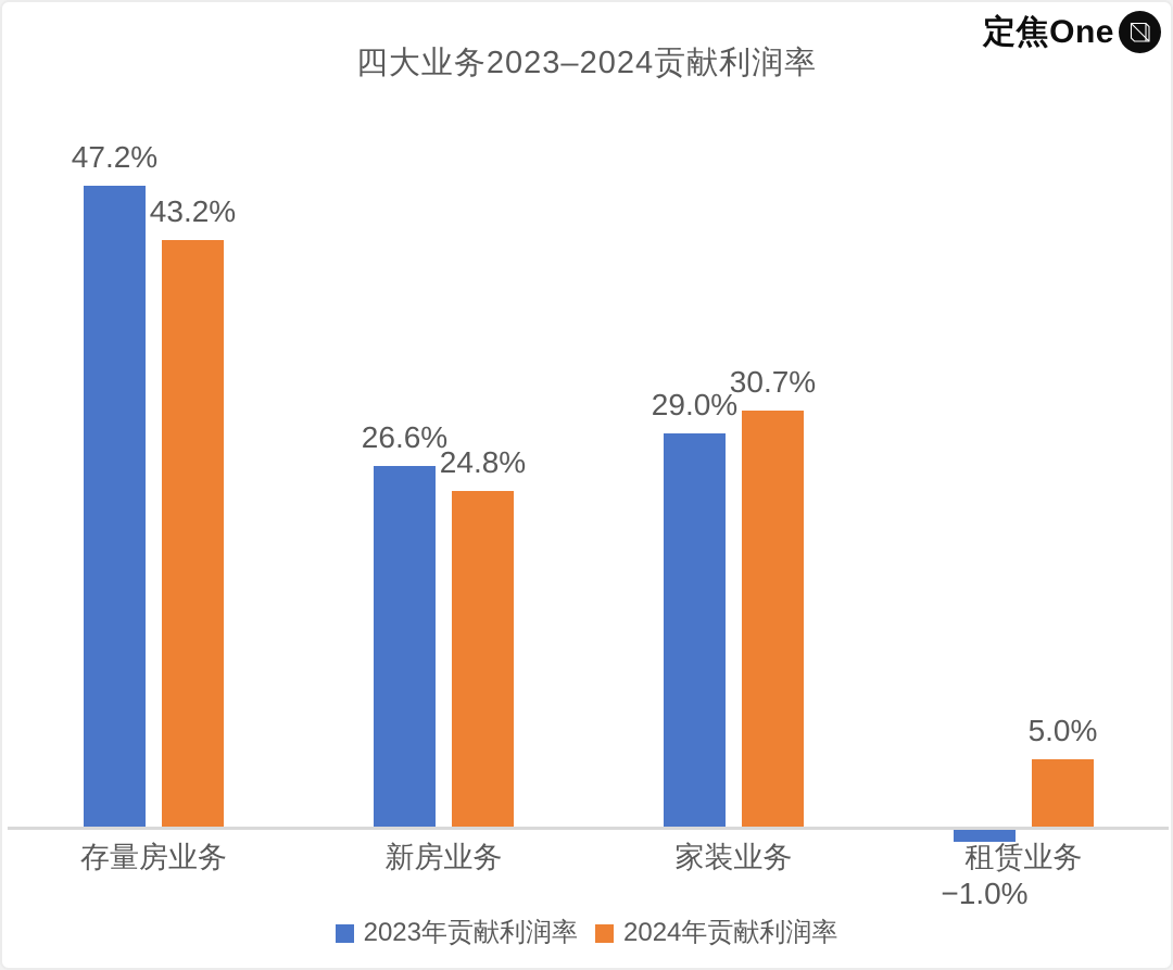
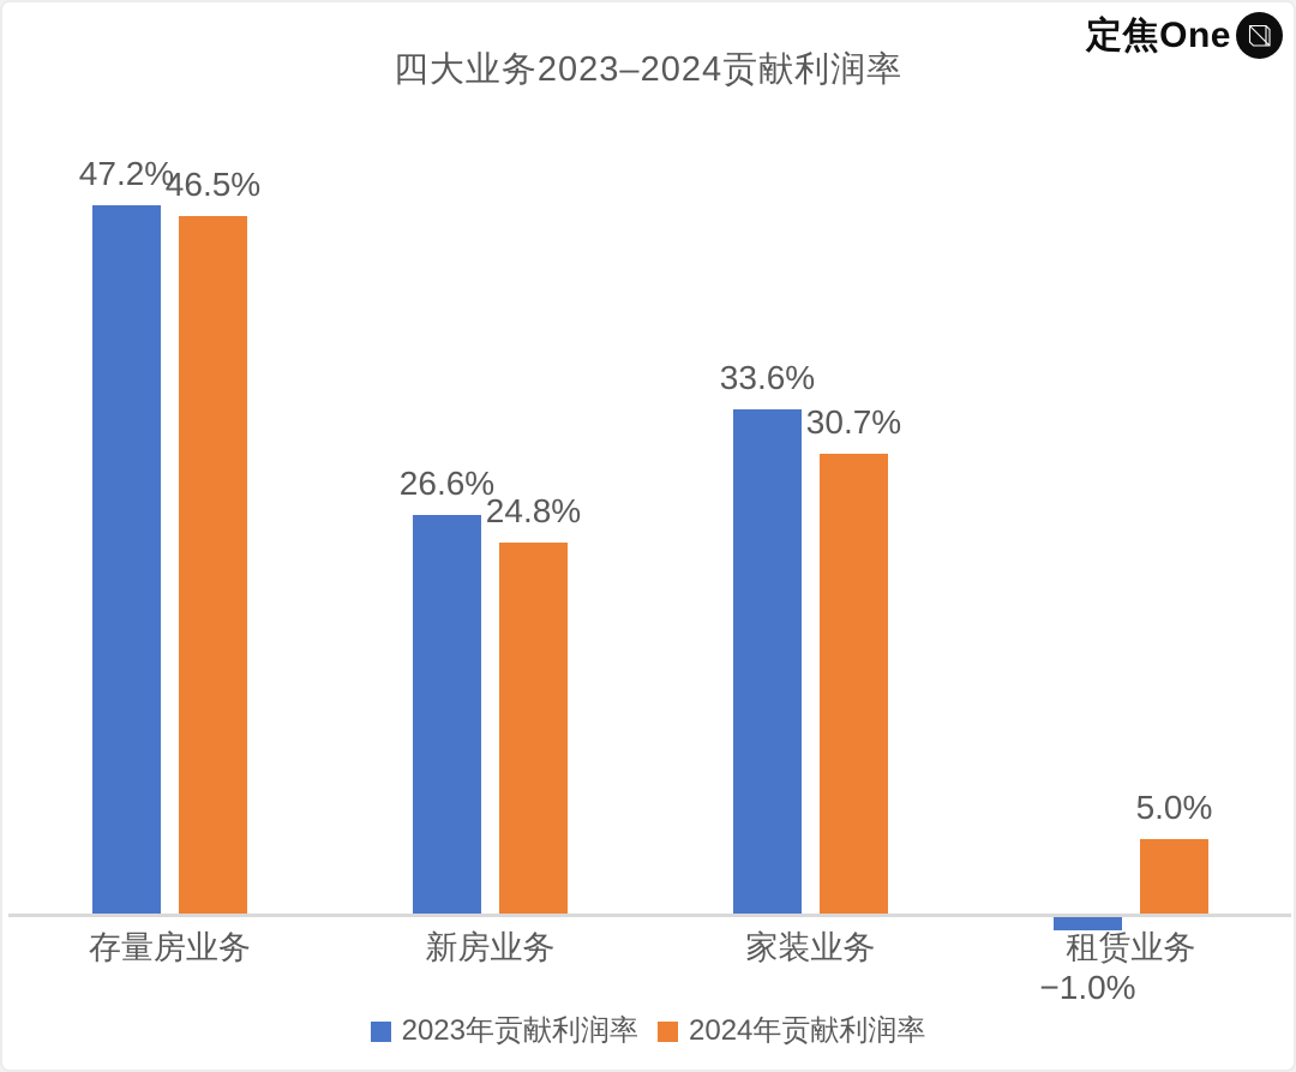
2024年贡献利润率/存量房业务: 43.2% -> 46.5%
2023年贡献利润率/家装业务: 29.0% -> 33.6%
